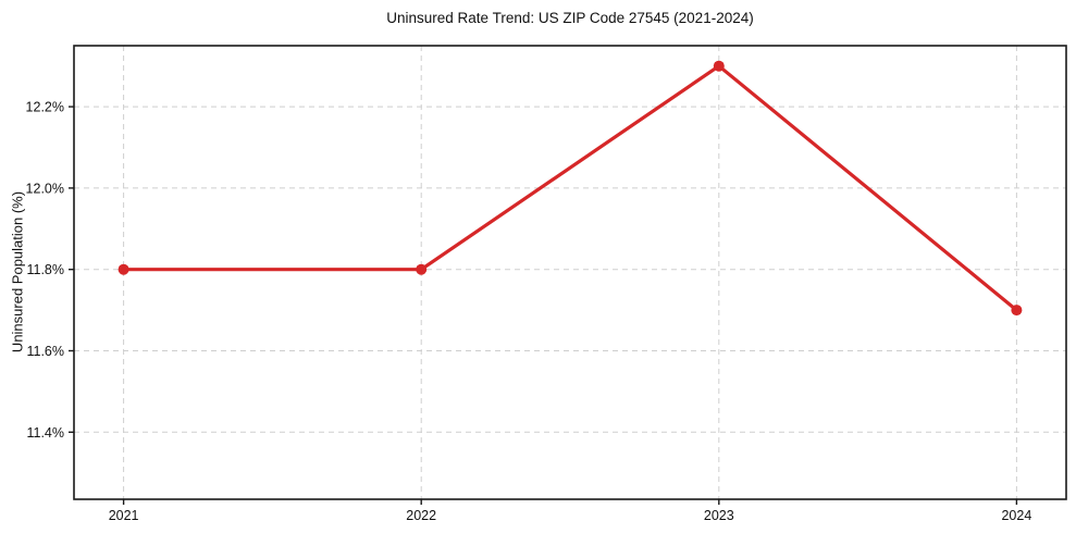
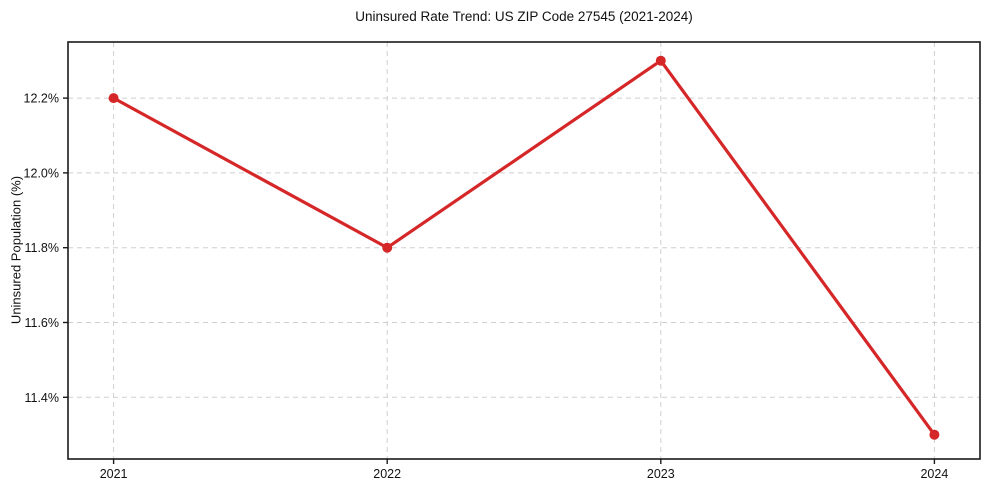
2021: 11.8% -> 12.2%
2024: 11.7% -> 11.3%
